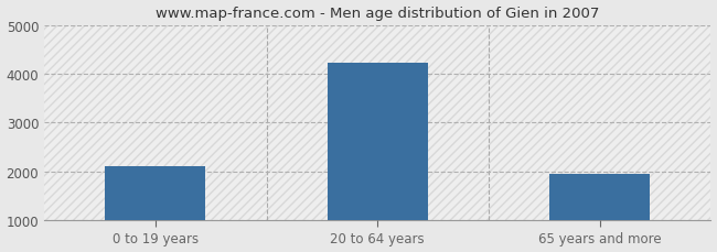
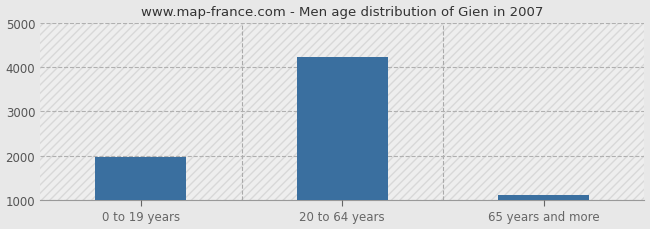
0 to 19 years: 2100 -> 1970
65 years and more: 1950 -> 1110
